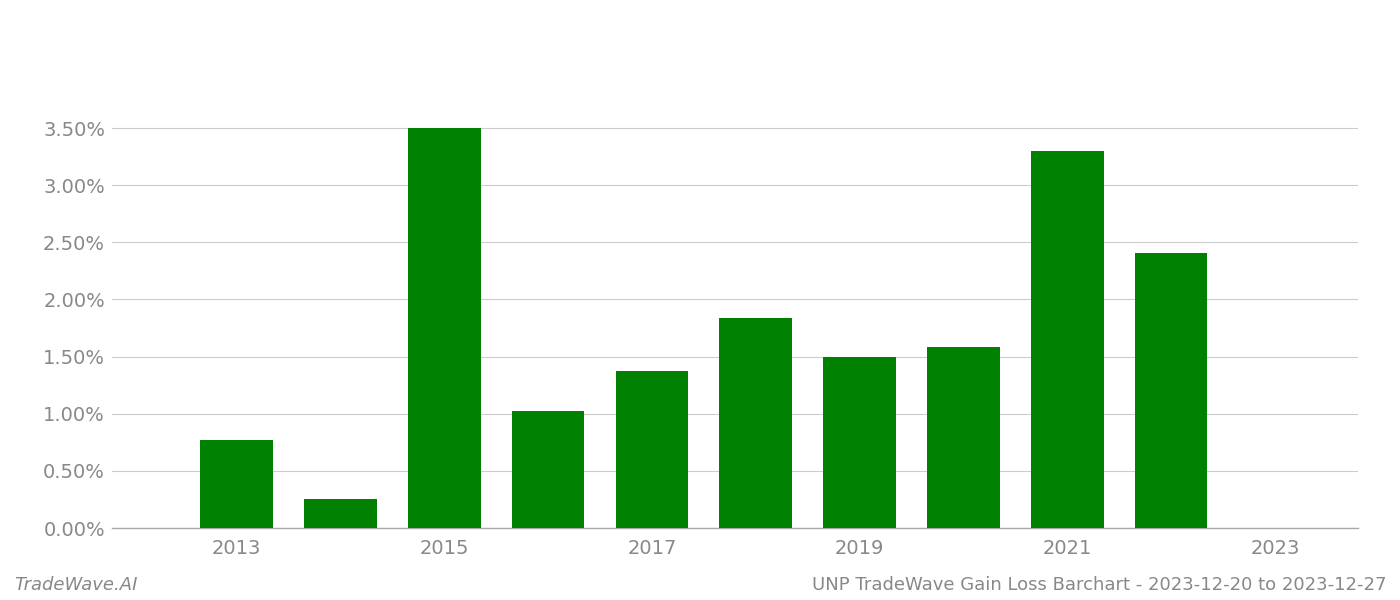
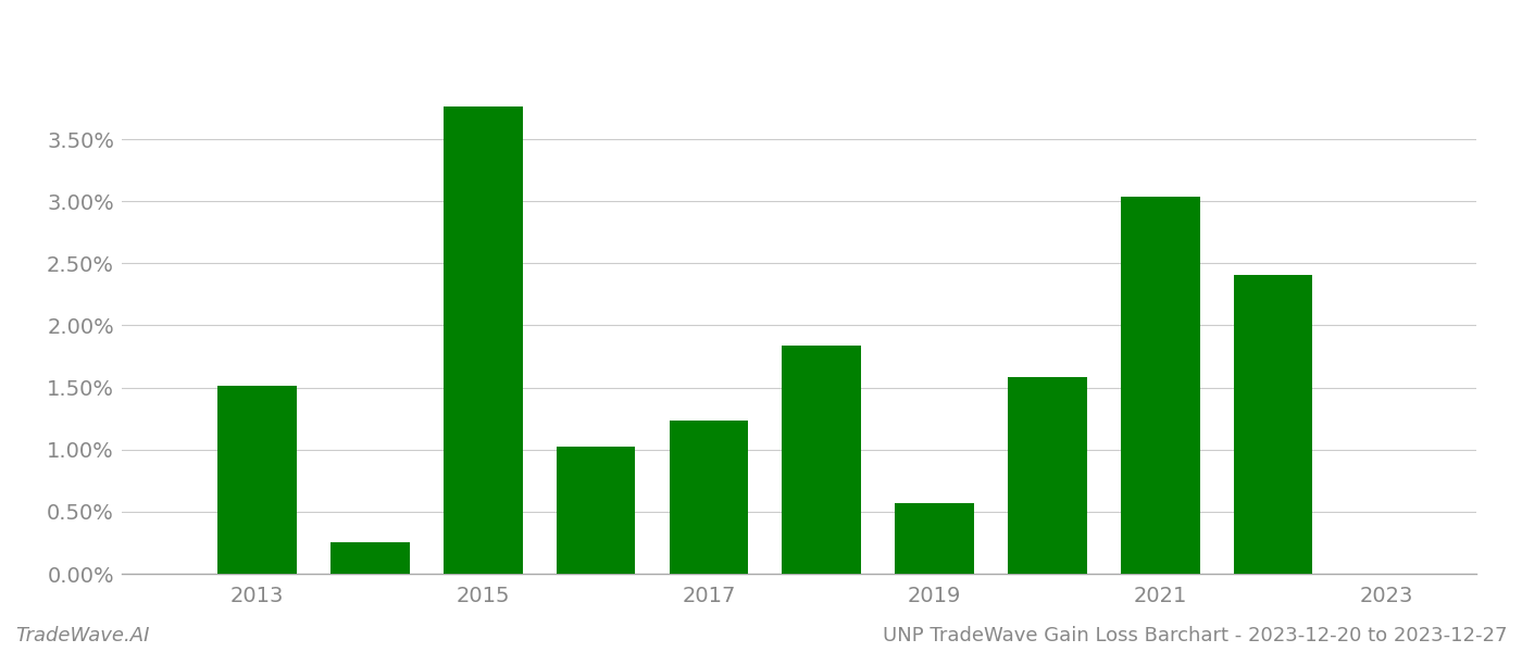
2013: 0.77% -> 1.51%
2015: 3.50% -> 3.76%
2017: 1.37% -> 1.23%
2019: 1.50% -> 0.57%
2021: 3.30% -> 3.04%
